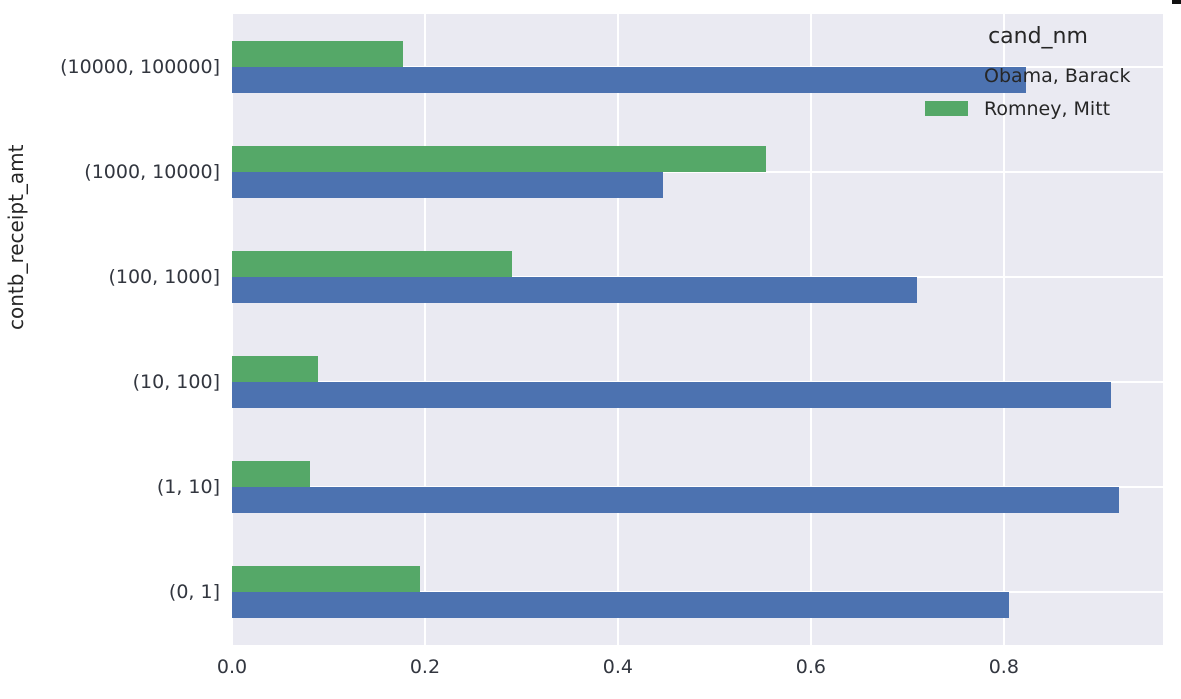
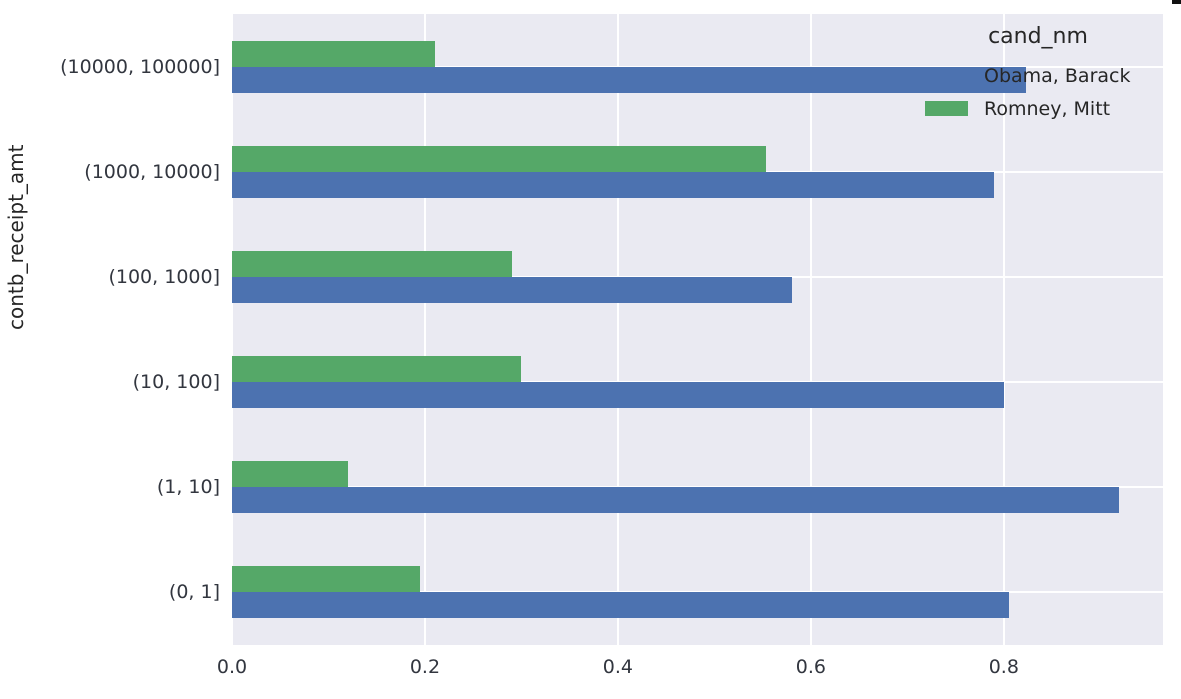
Romney, Mitt/(10000, 100000]: 0.18 -> 0.21
Obama, Barack/(1000, 10000]: 0.45 -> 0.79
Obama, Barack/(100, 1000]: 0.71 -> 0.58
Obama, Barack/(10, 100]: 0.91 -> 0.80
Romney, Mitt/(10, 100]: 0.09 -> 0.30
Romney, Mitt/(1, 10]: 0.08 -> 0.12
